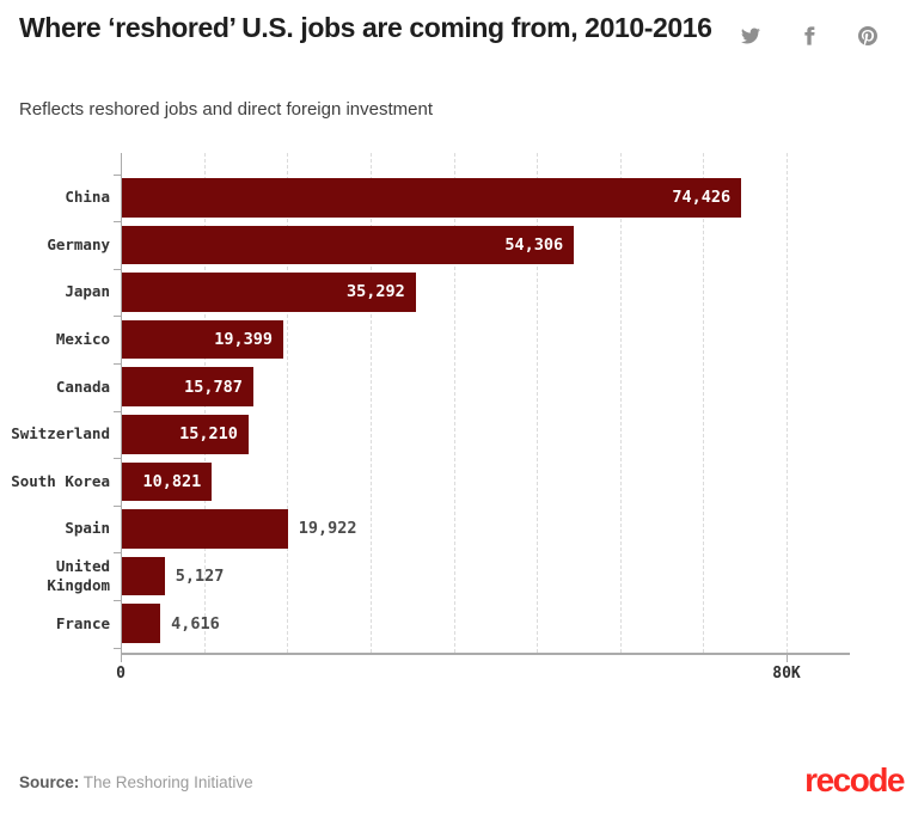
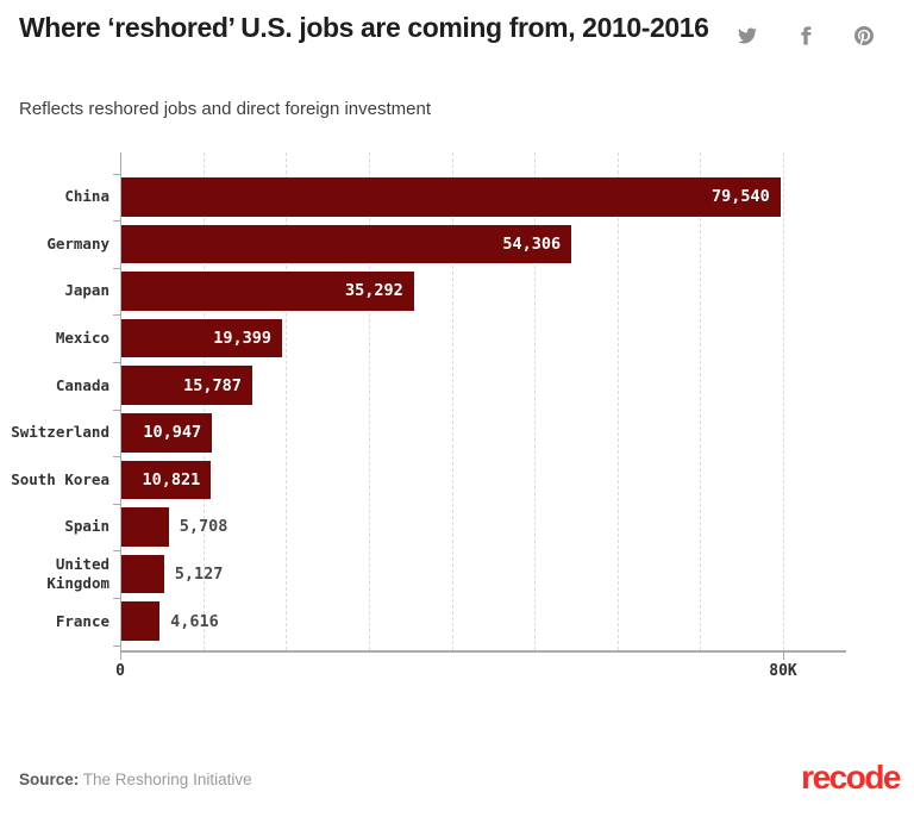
China: 74,426 -> 79,540
Switzerland: 15,210 -> 10,947
Spain: 19,922 -> 5,708
